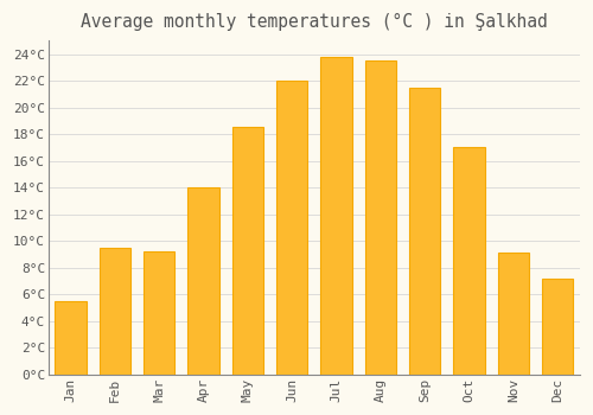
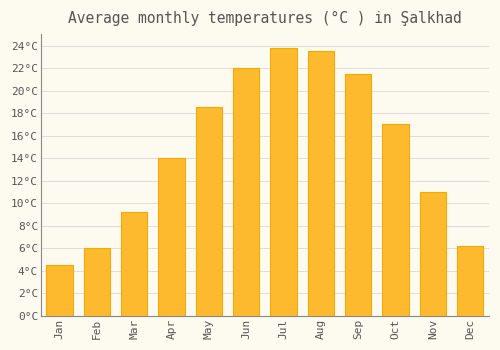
Jan: 5.5°C -> 4.5°C
Feb: 9.5°C -> 6.0°C
Nov: 9.1°C -> 11.0°C
Dec: 7.2°C -> 6.2°C
